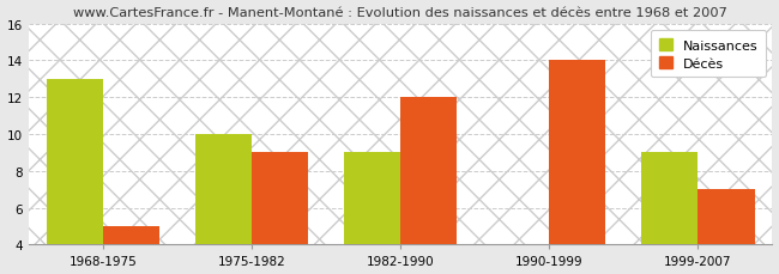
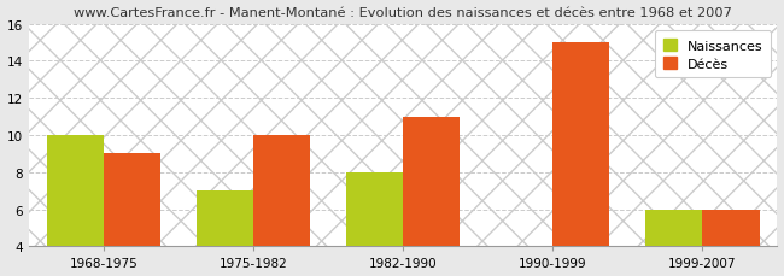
Naissances/1968-1975: 13 -> 10
Décès/1968-1975: 5 -> 9
Naissances/1975-1982: 10 -> 7
Décès/1975-1982: 9 -> 10
Naissances/1982-1990: 9 -> 8
Décès/1982-1990: 12 -> 11
Décès/1990-1999: 14 -> 15
Naissances/1999-2007: 9 -> 6
Décès/1999-2007: 7 -> 6
